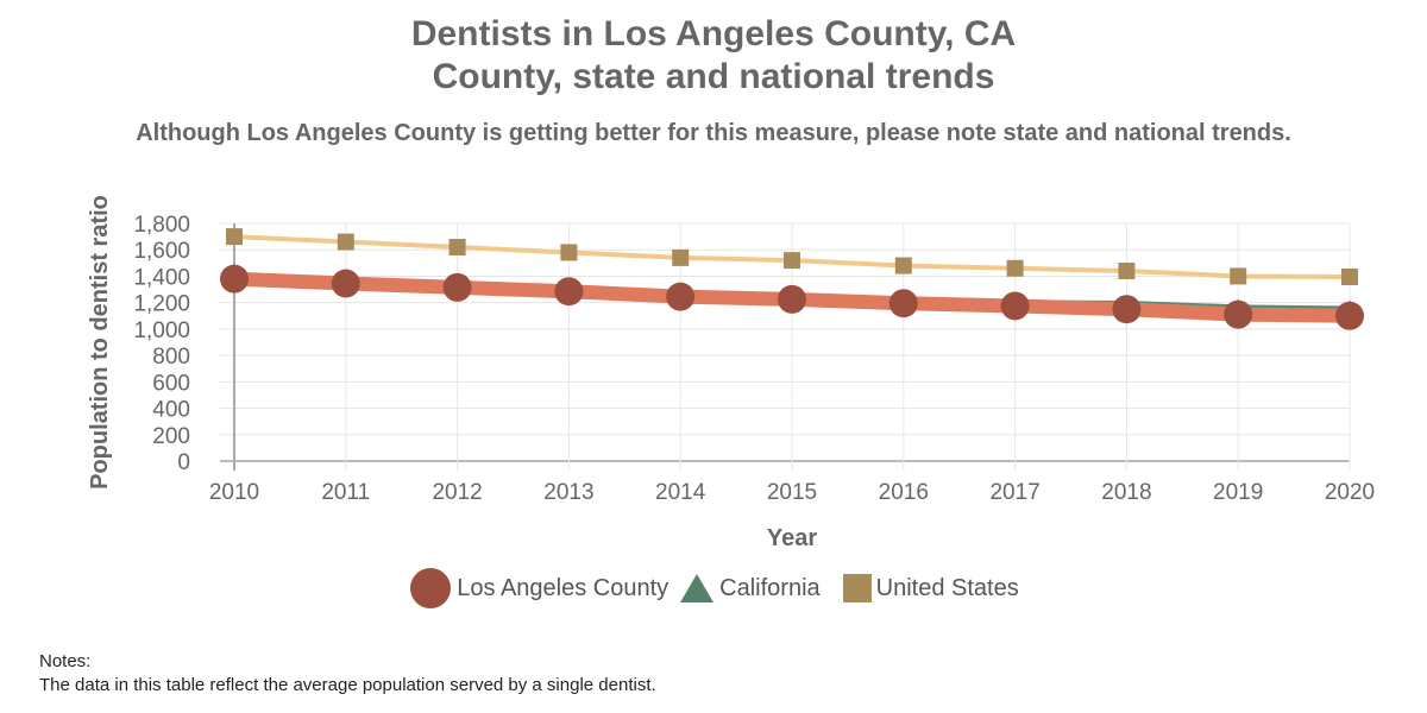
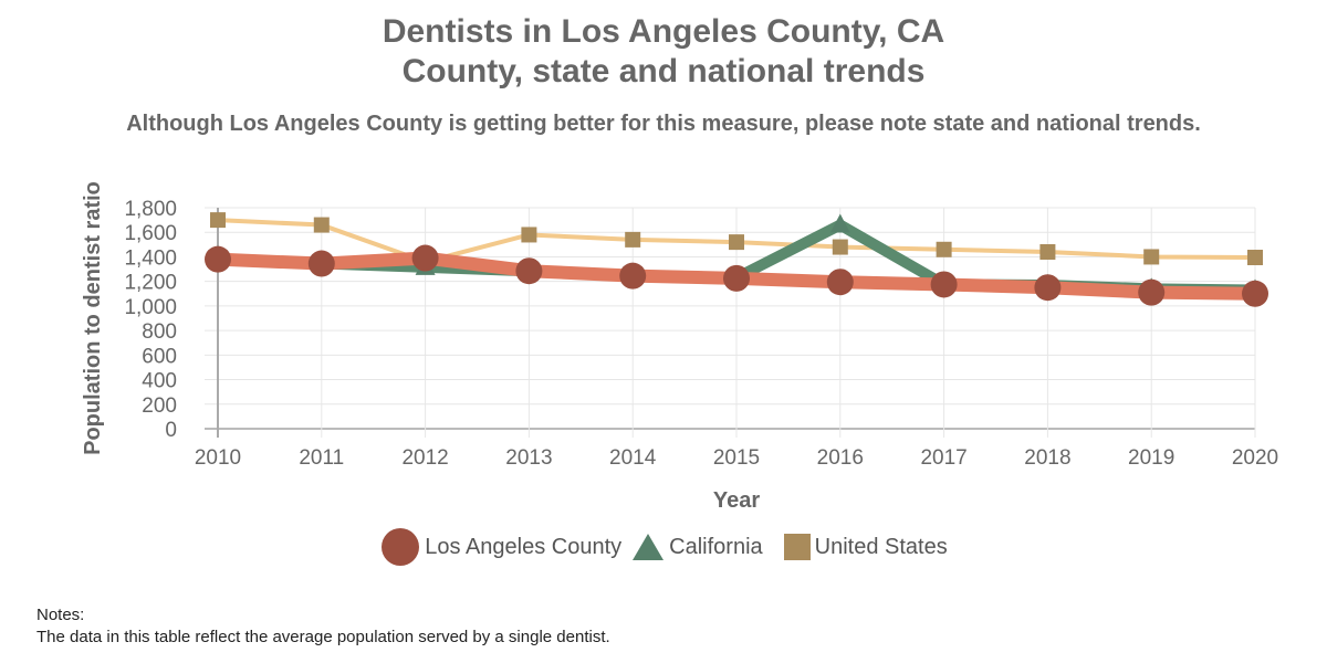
United States/2012: 1620 -> 1360
Los Angeles County/2012: 1320 -> 1390
California/2016: 1200 -> 1660
